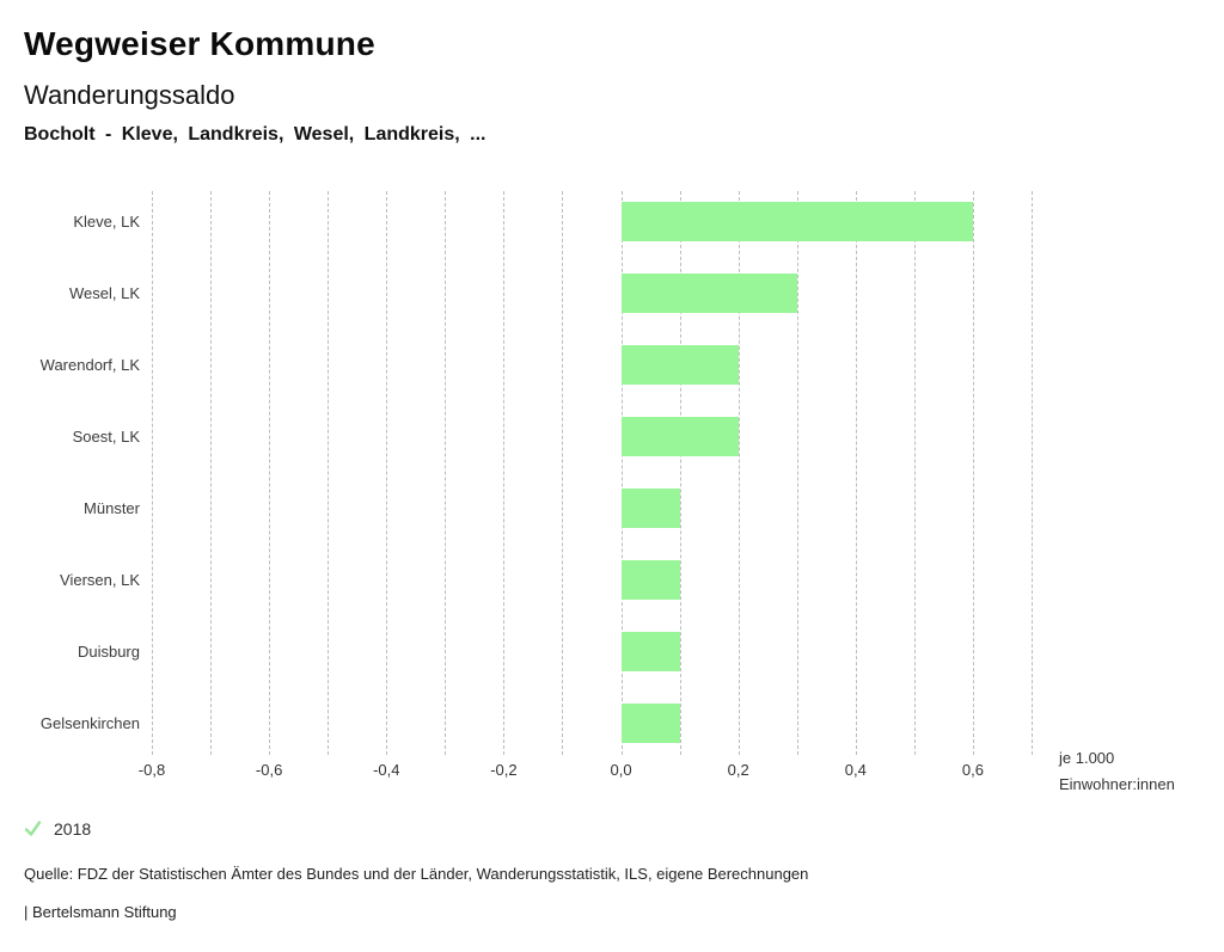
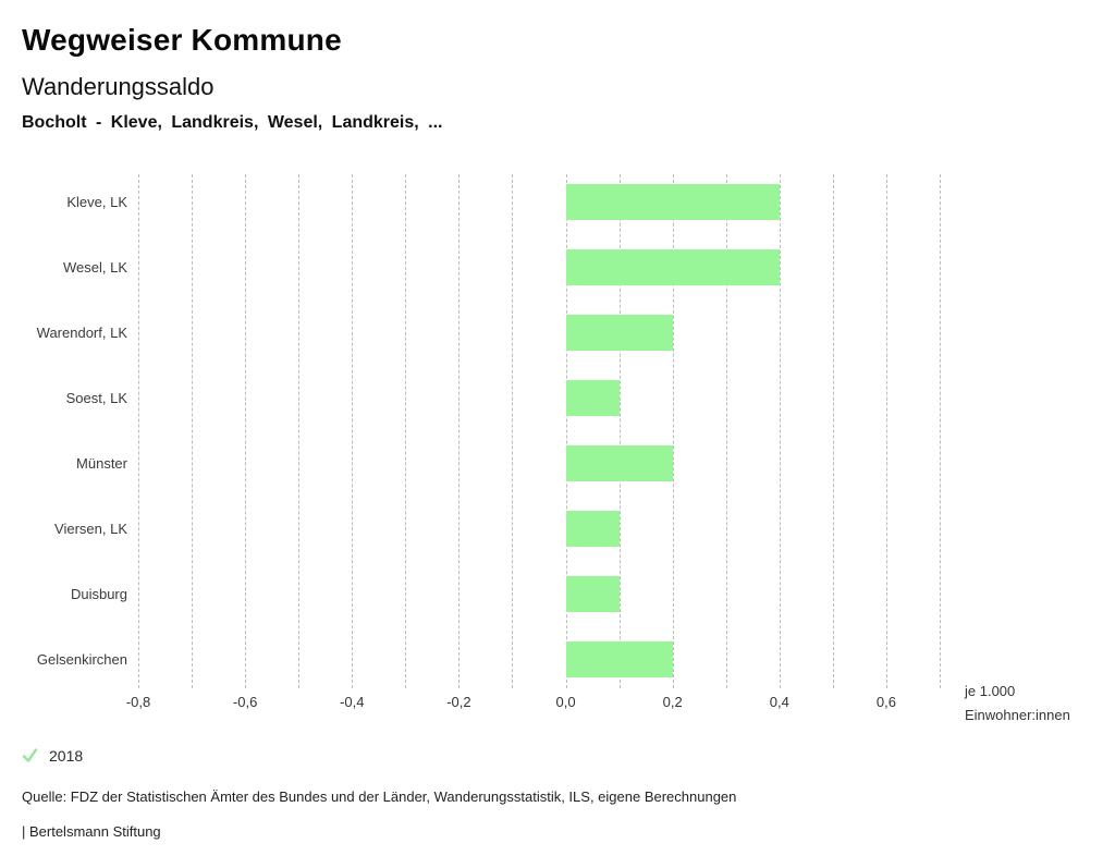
Kleve, LK: 0,6 -> 0,4
Wesel, LK: 0,3 -> 0,4
Soest, LK: 0,2 -> 0,1
Münster: 0,1 -> 0,2
Gelsenkirchen: 0,1 -> 0,2
